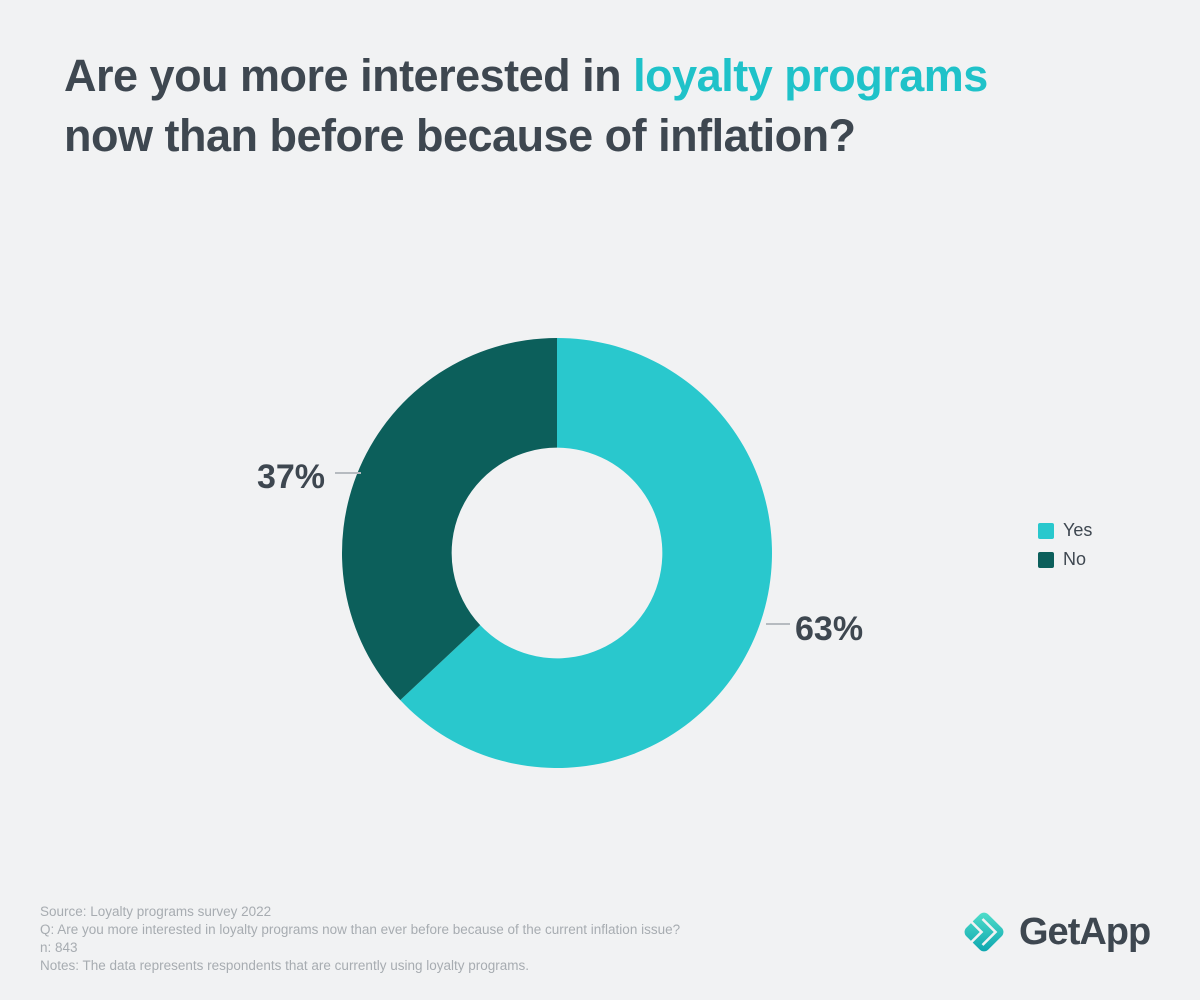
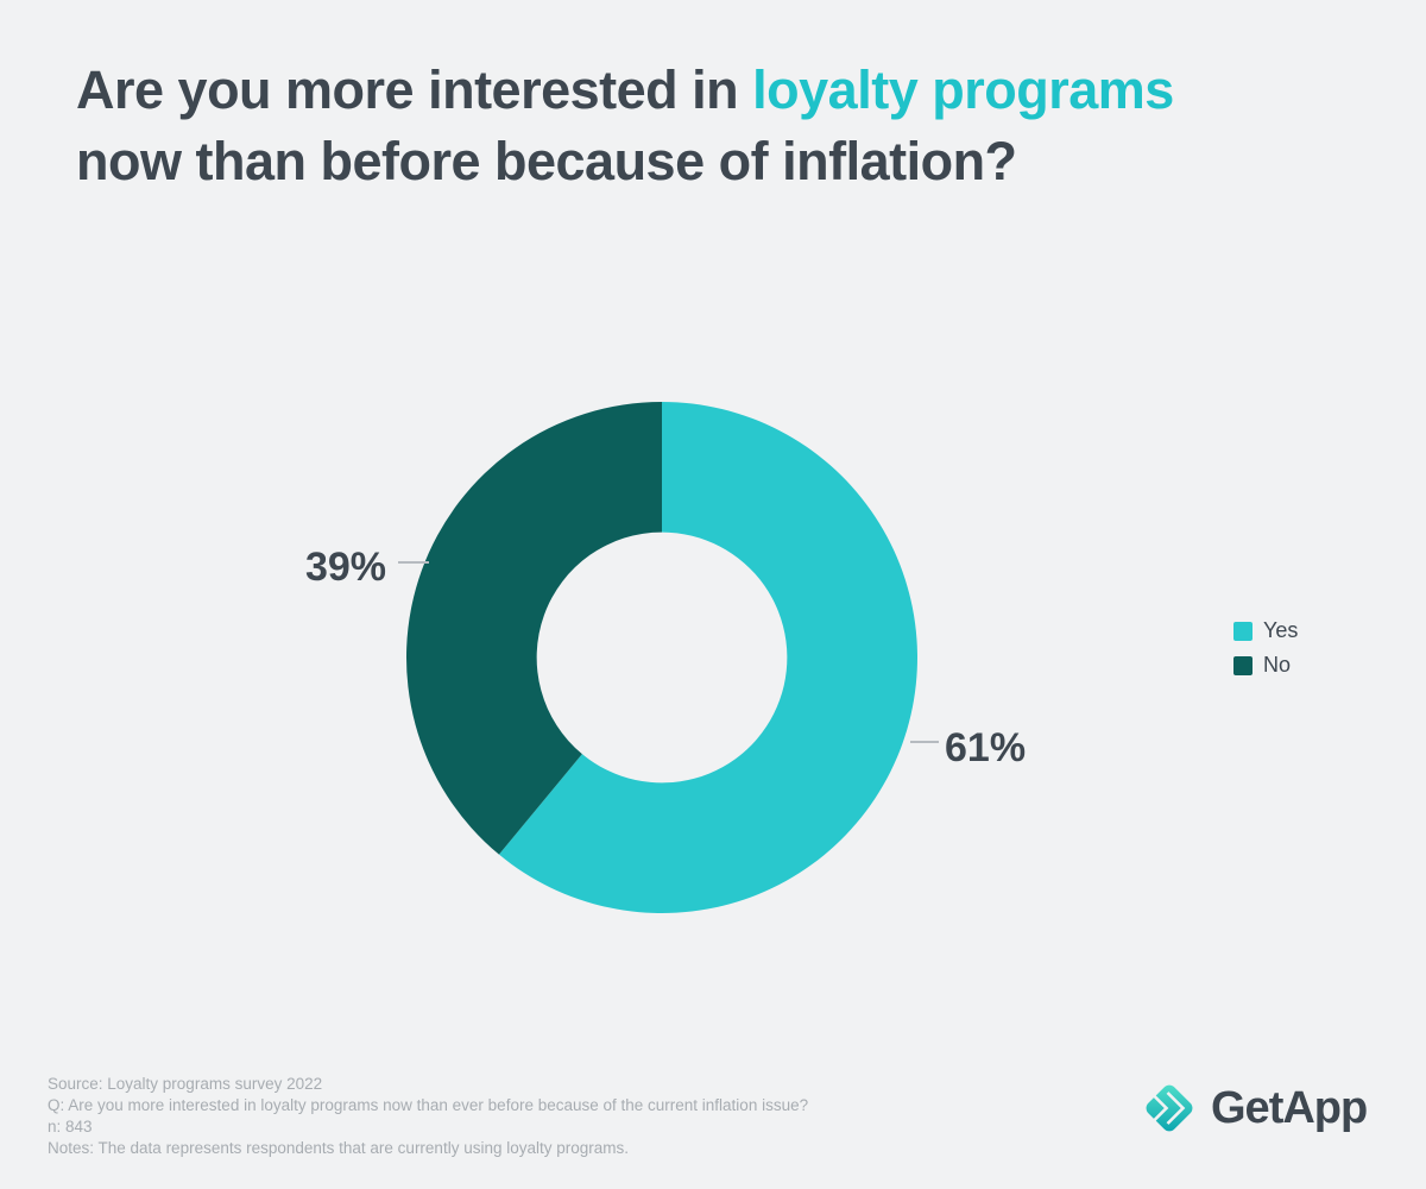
Yes: 63% -> 61%
No: 37% -> 39%
